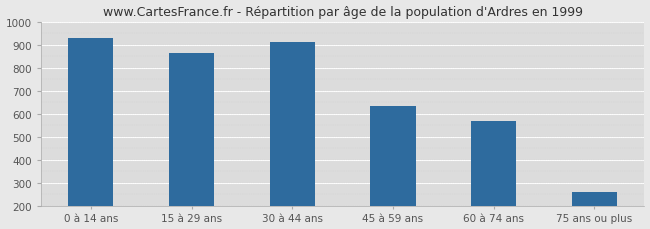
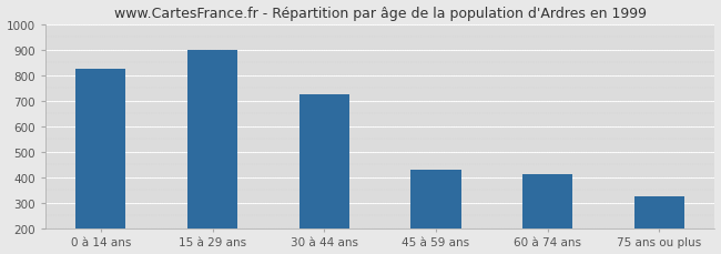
0 à 14 ans: 930 -> 825
15 à 29 ans: 862 -> 900
30 à 44 ans: 910 -> 725
45 à 59 ans: 635 -> 430
60 à 74 ans: 568 -> 410
75 ans ou plus: 258 -> 325
